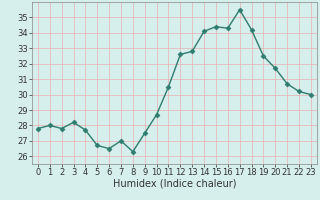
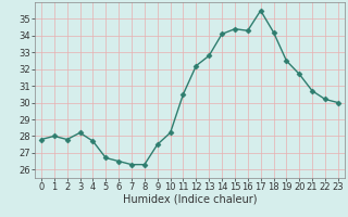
7: 27.0 -> 26.3
10: 28.7 -> 28.2
12: 32.6 -> 32.2
